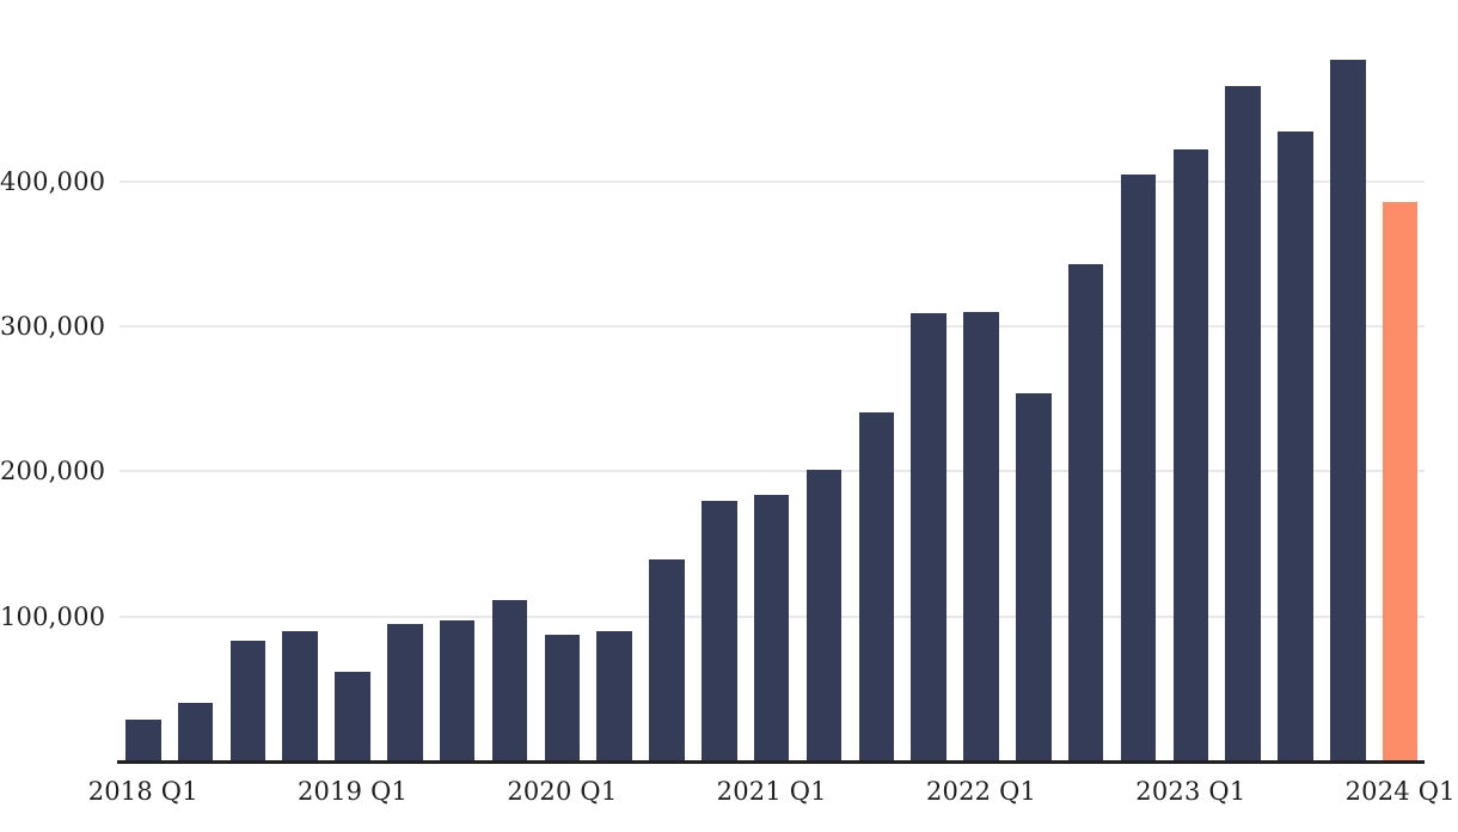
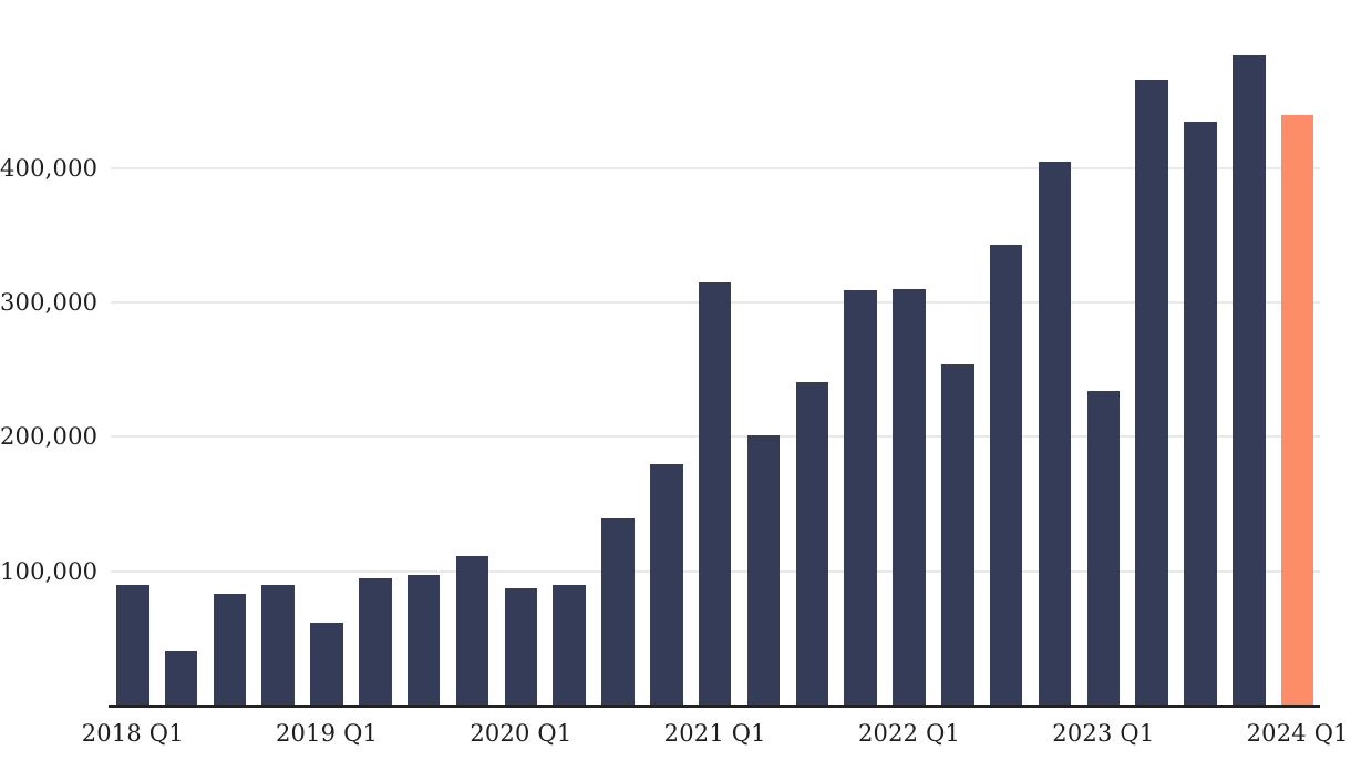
2018 Q1: 29000 -> 90000
2021 Q1: 184000 -> 315000
2023 Q1: 422000 -> 234000
2024 Q1: 386000 -> 439000
